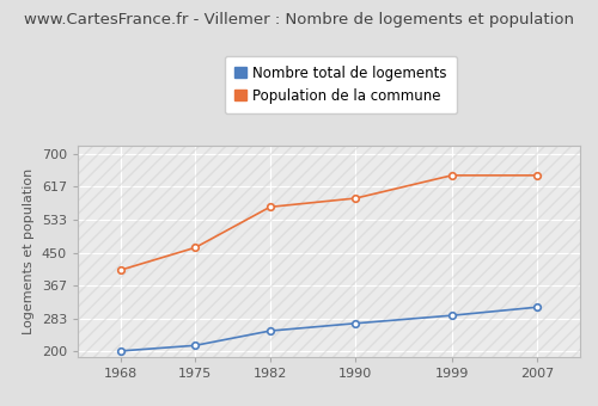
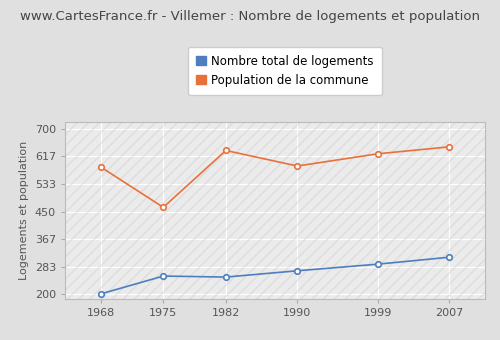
Population de la commune/1968: 406 -> 585
Nombre total de logements/1975: 215 -> 255
Population de la commune/1982: 566 -> 635
Population de la commune/1999: 646 -> 625
